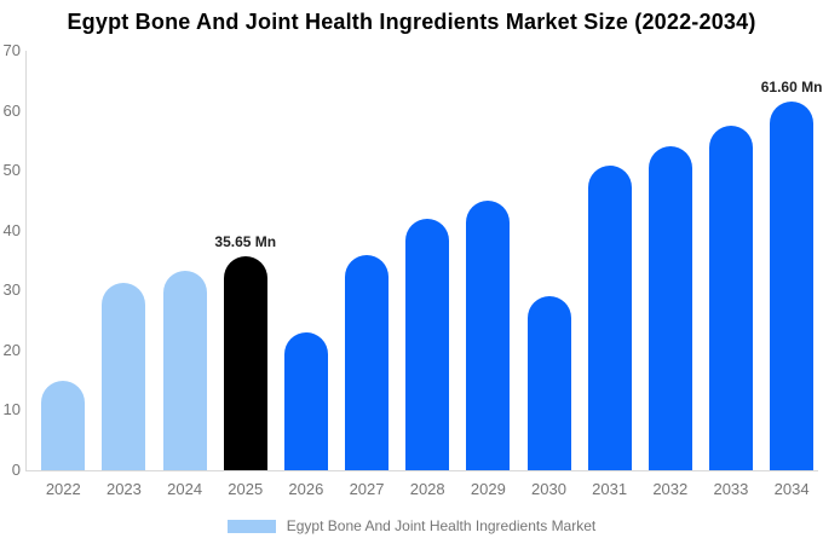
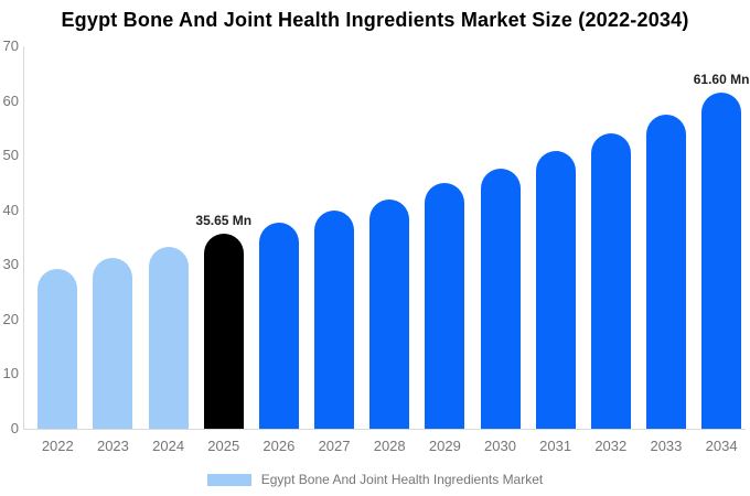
2022: 15 -> 29
2026: 23 -> 38
2027: 36 -> 40
2030: 29 -> 48
